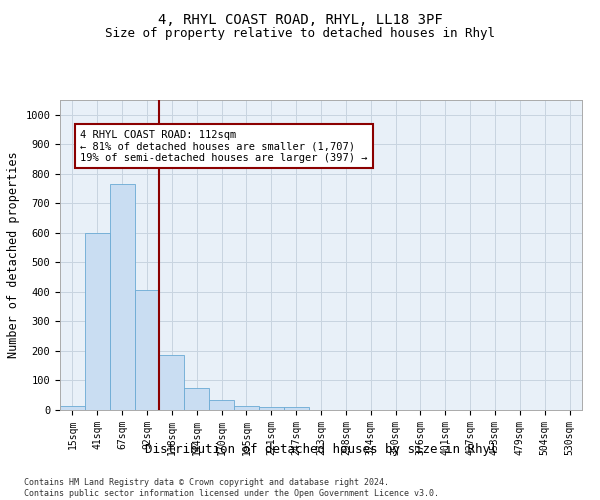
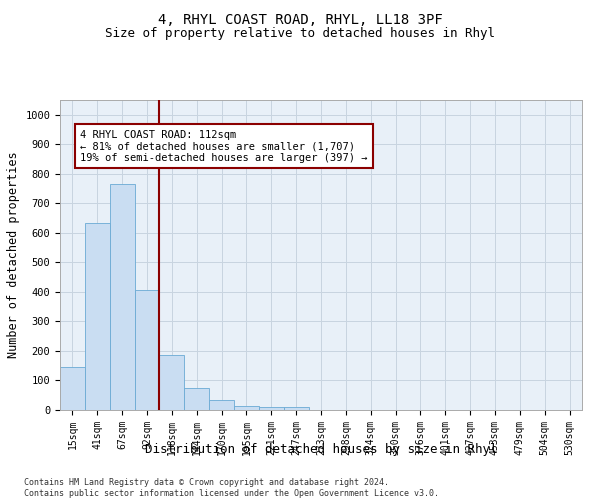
15sqm: 15 -> 145
41sqm: 600 -> 635
